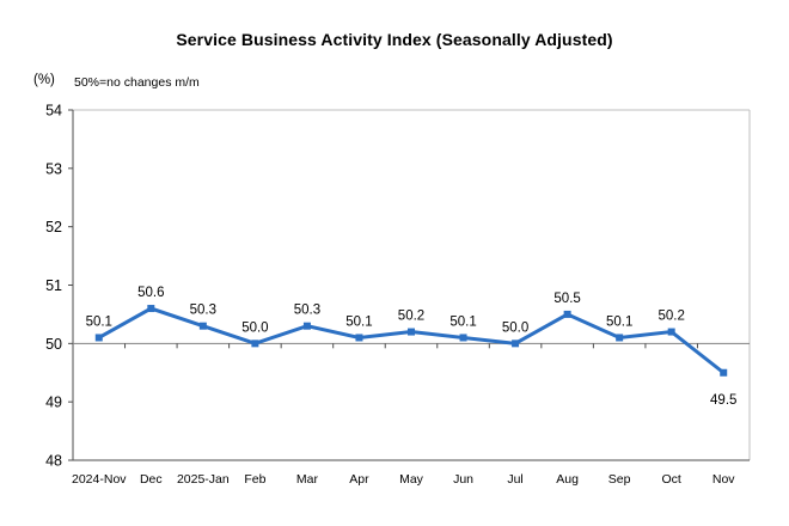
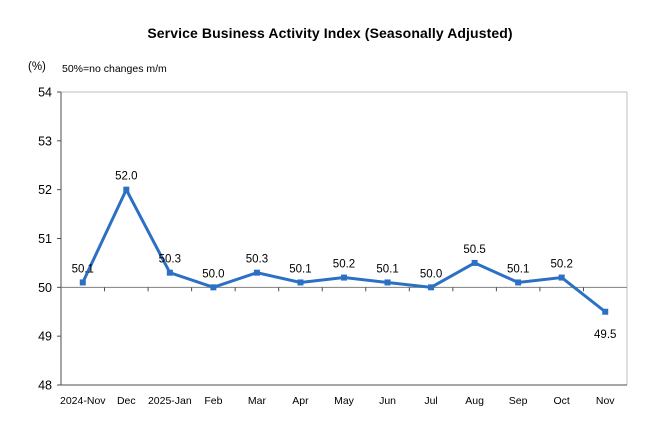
Dec: 50.6 -> 52.0
